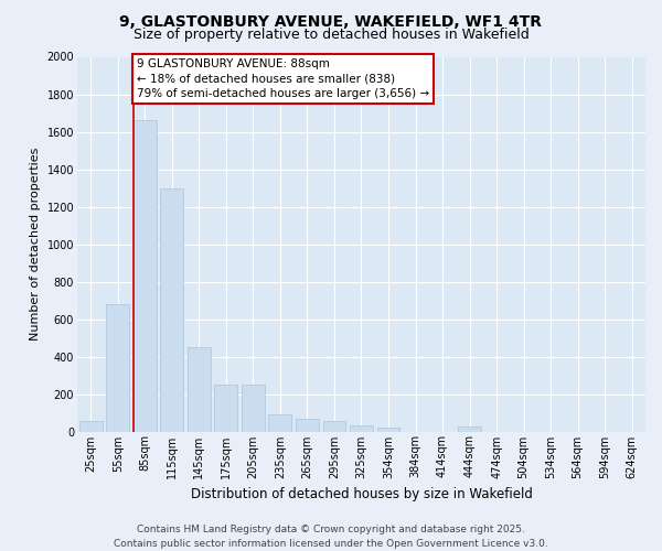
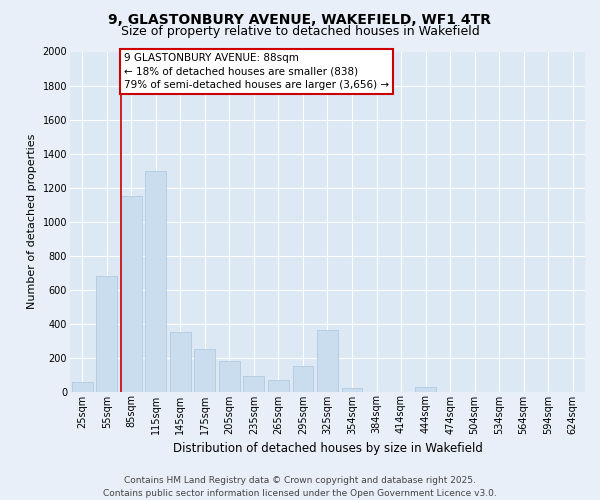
85sqm: 1660 -> 1150
145sqm: 450 -> 350
205sqm: 250 -> 180
295sqm: 60 -> 150
325sqm: 30 -> 360
